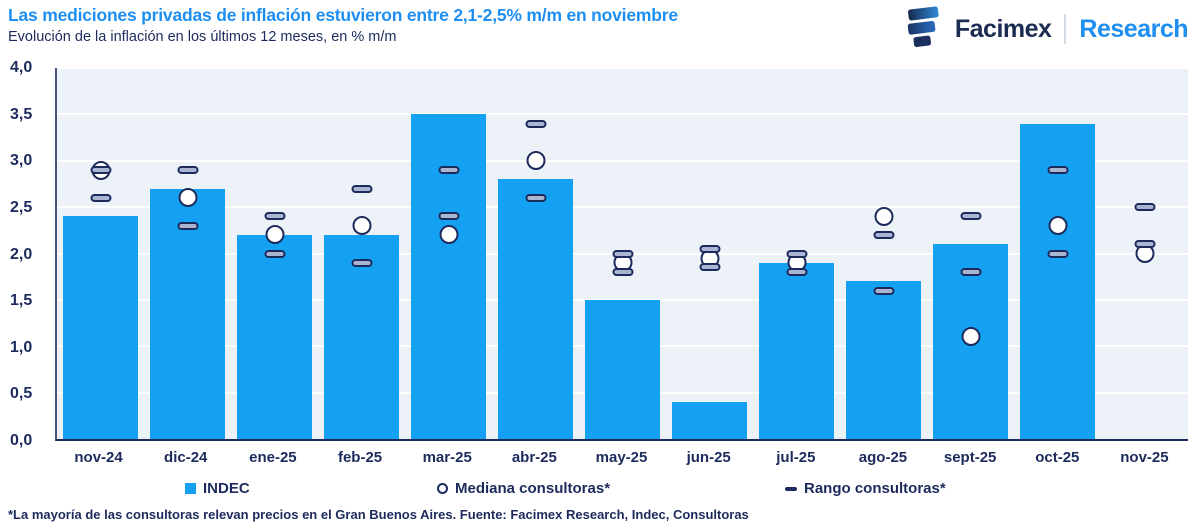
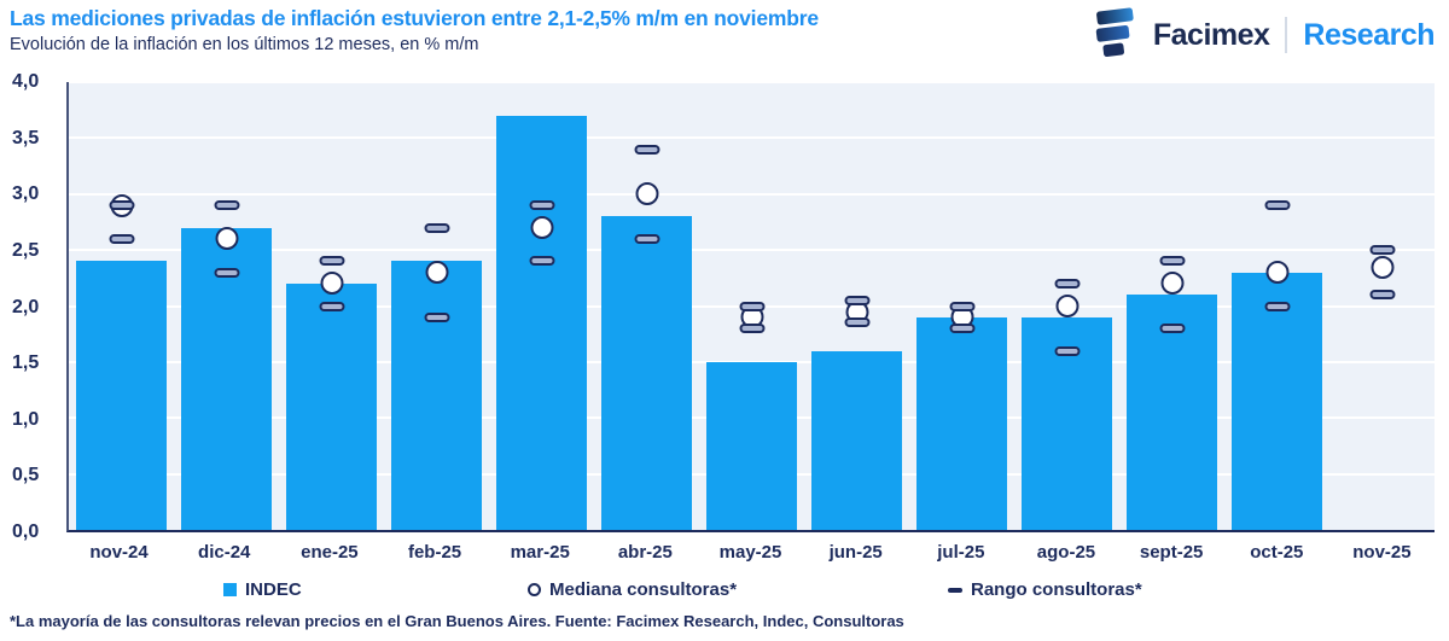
INDEC/feb-25: 2,2 -> 2,4
INDEC/mar-25: 3,5 -> 3,7
Mediana consultoras*/mar-25: 2,2 -> 2,7
INDEC/jun-25: 0,4 -> 1,6
INDEC/ago-25: 1,7 -> 1,9
Mediana consultoras*/ago-25: 2,4 -> 2,0
Mediana consultoras*/sept-25: 1,1 -> 2,2
INDEC/oct-25: 3,4 -> 2,3
Mediana consultoras*/nov-25: 2,0 -> 2,4
